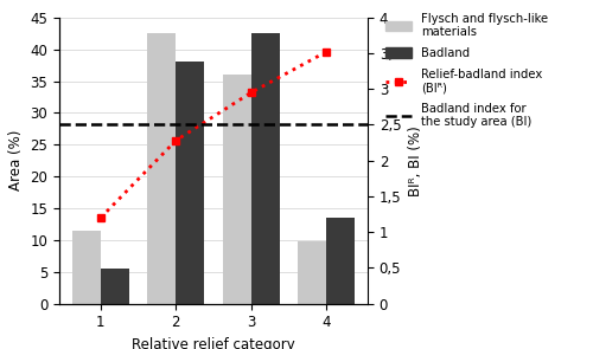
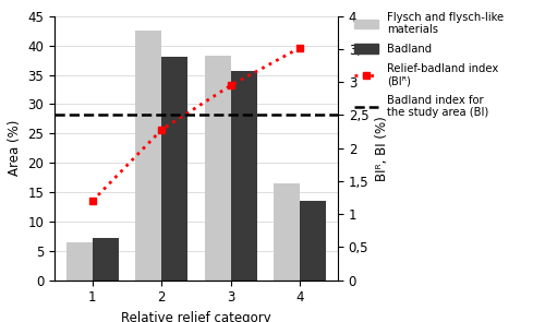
Flysch and flysch-like materials/1: 11.5 -> 6.4
Badland/1: 5.5 -> 7.2
Flysch and flysch-like materials/3: 36.0 -> 38.2
Badland/3: 42.5 -> 35.6
Flysch and flysch-like materials/4: 9.8 -> 16.4
